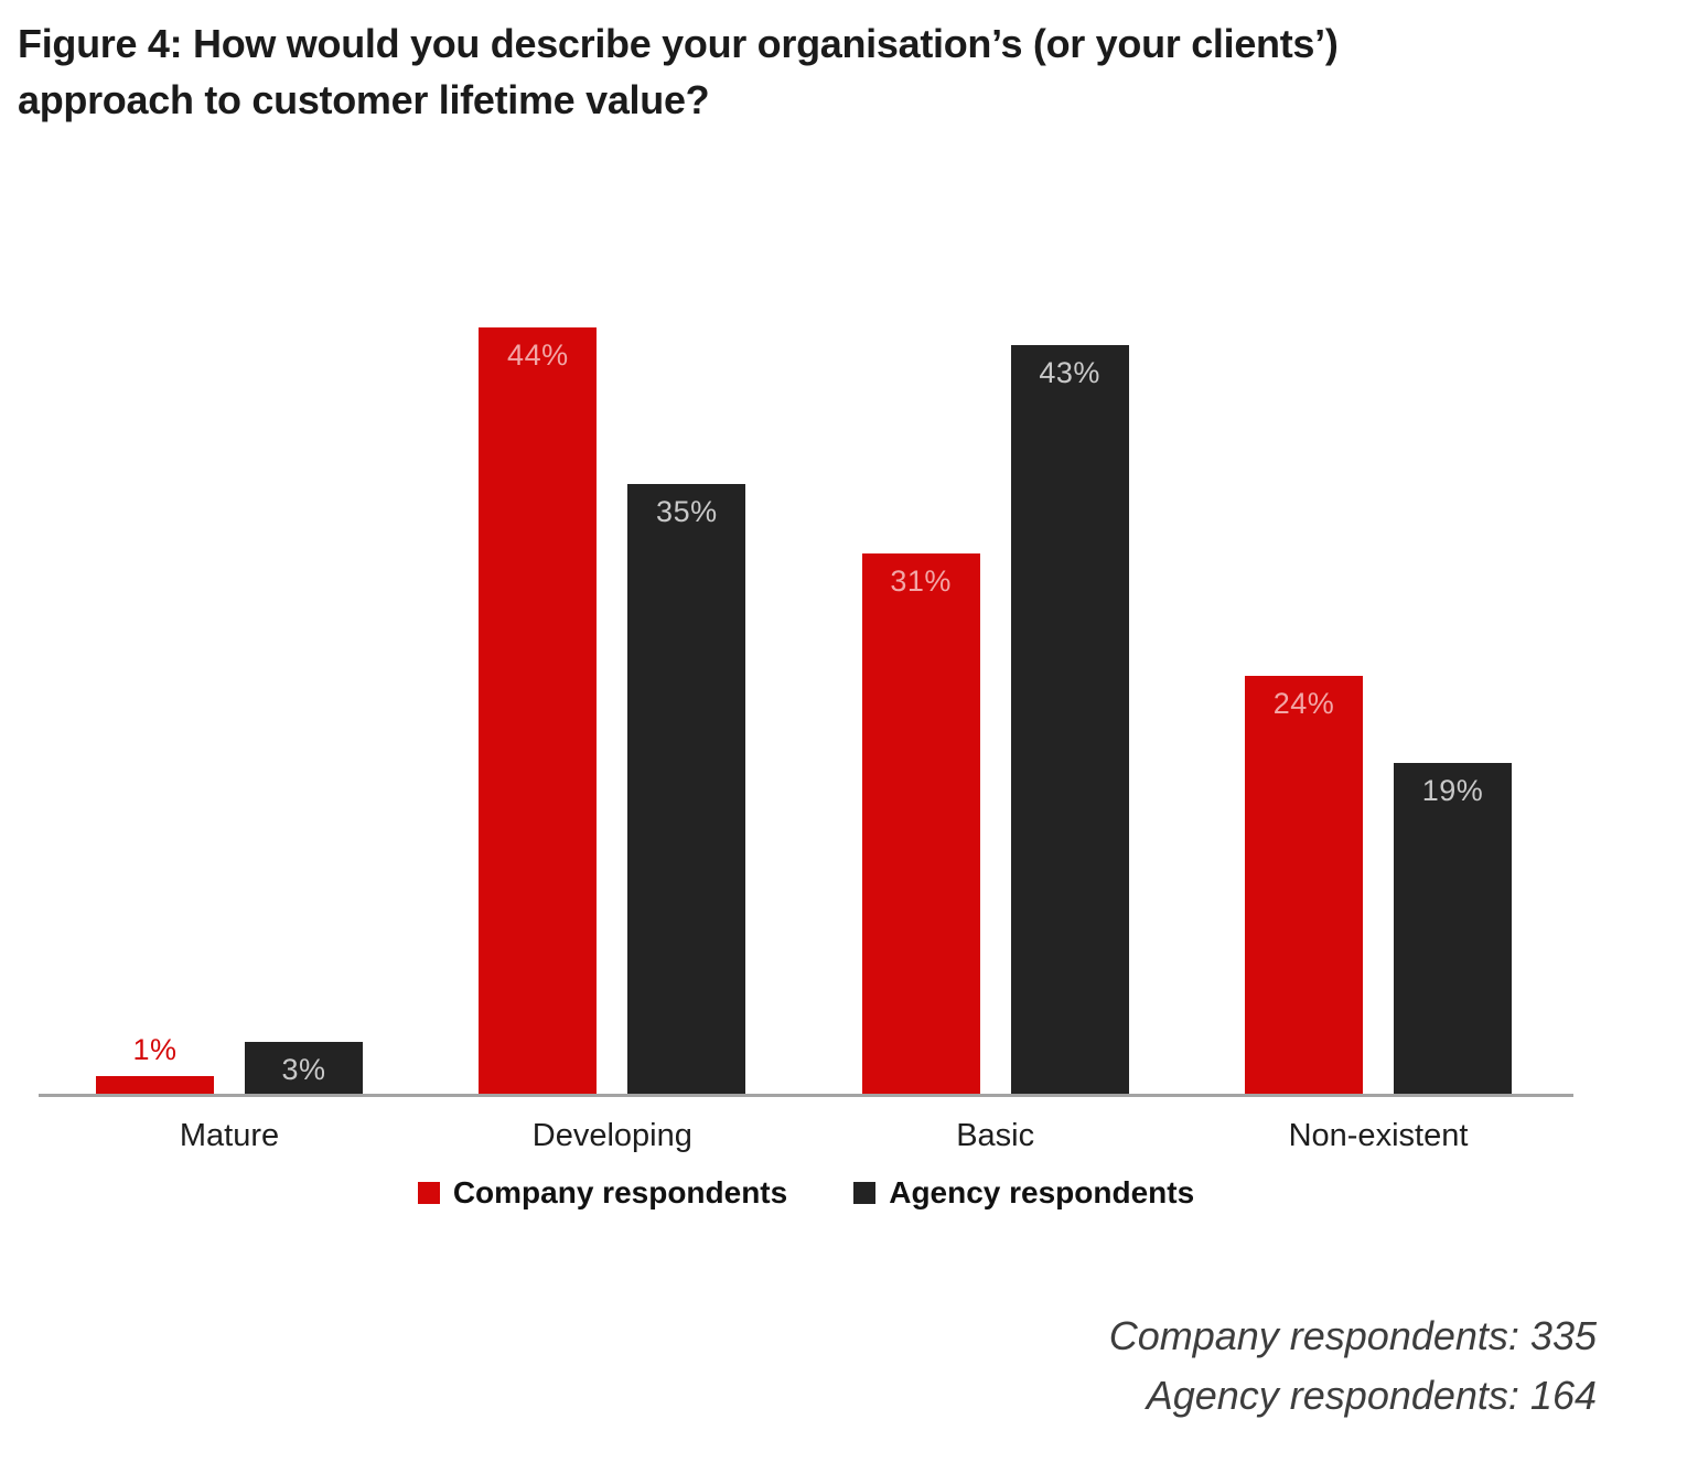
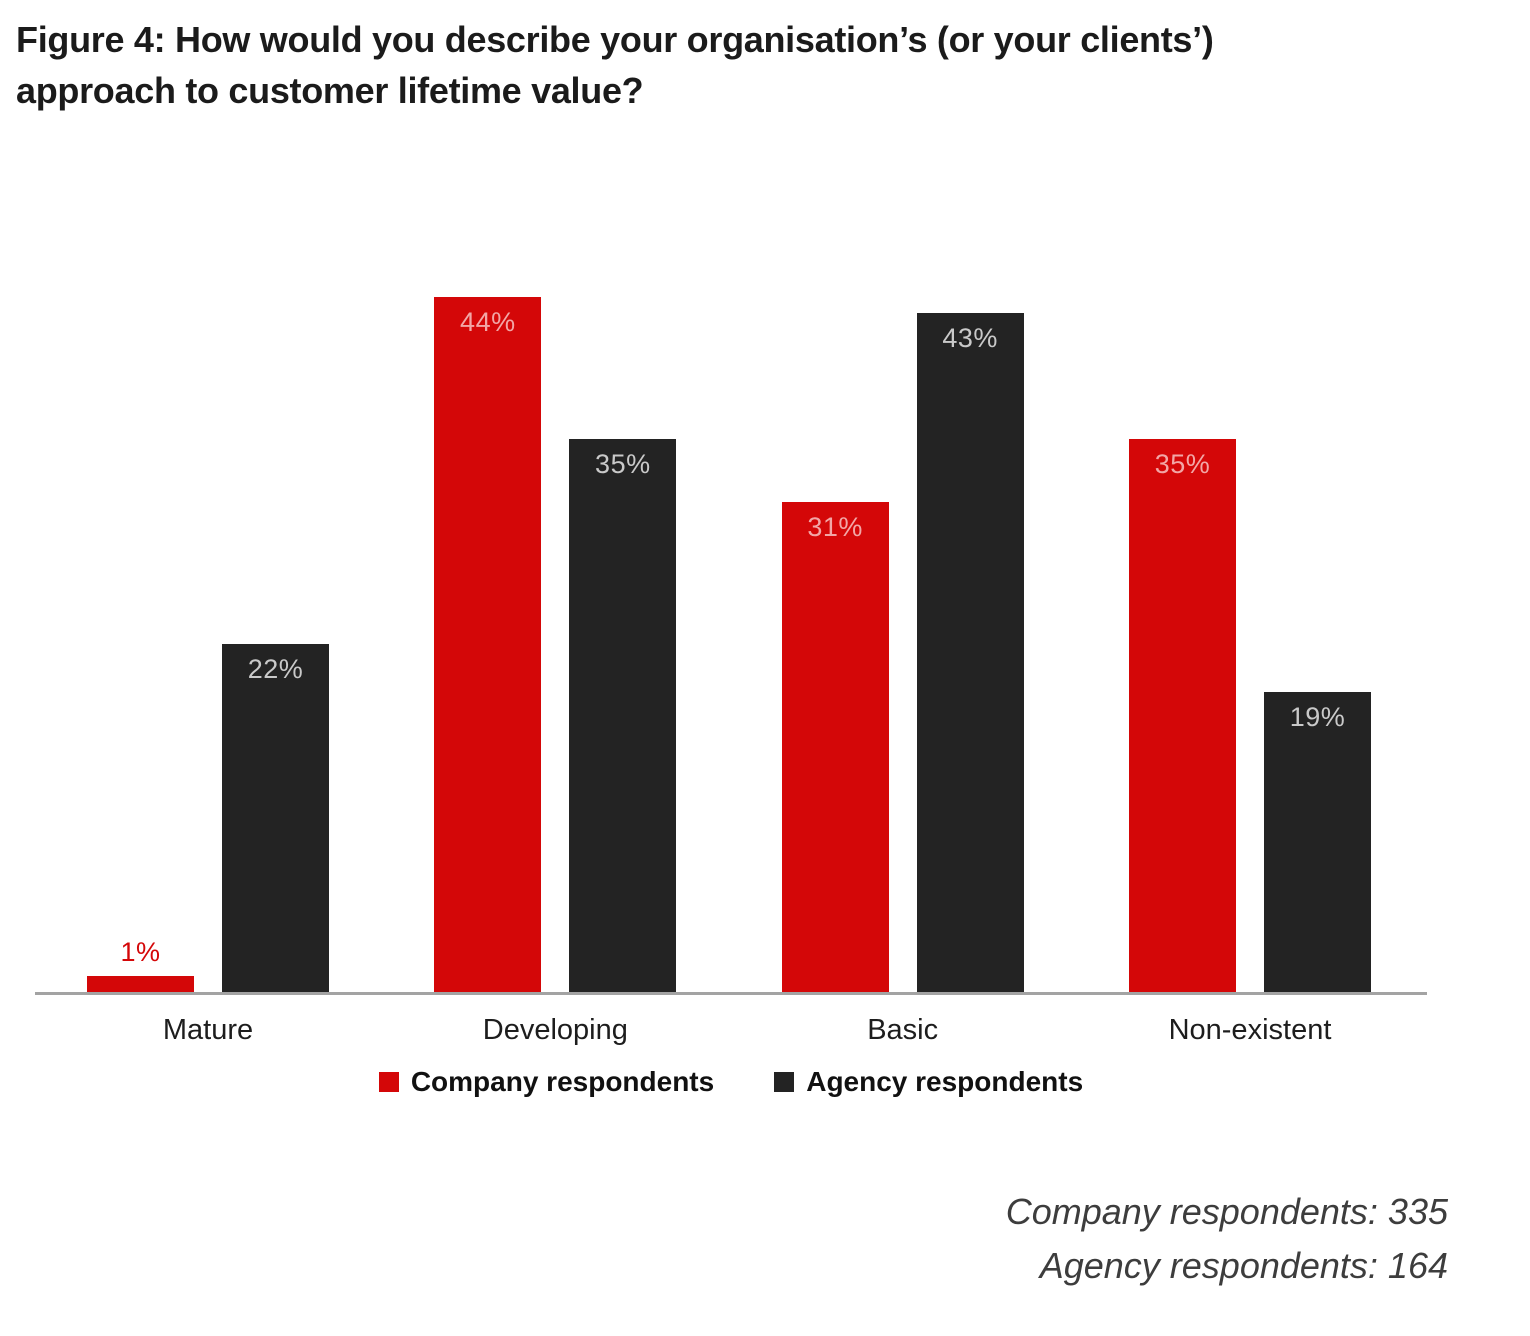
Agency respondents/Mature: 3% -> 22%
Company respondents/Non-existent: 24% -> 35%
